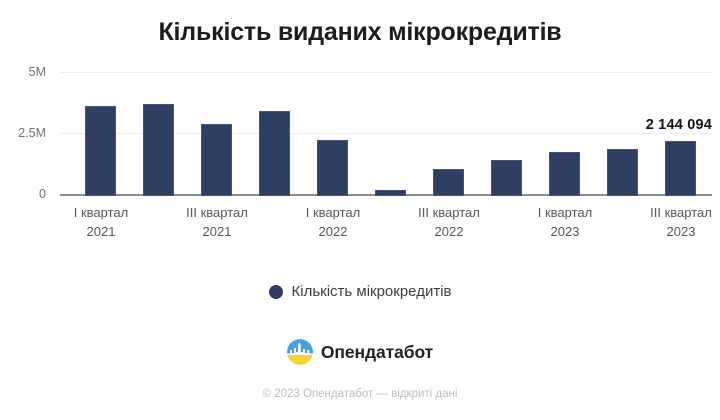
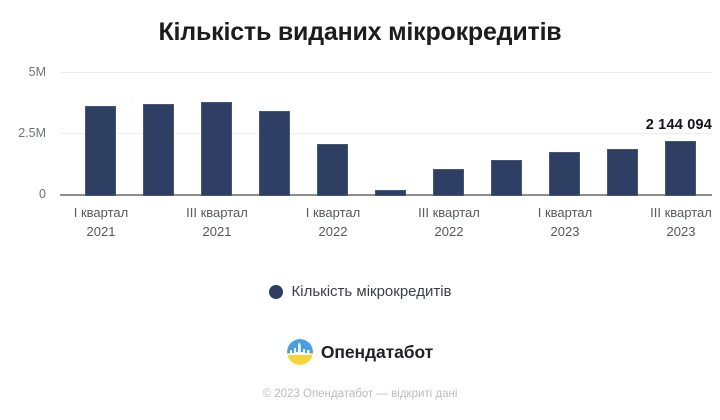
III квартал 2021: 2.8M -> 3.7M
I квартал 2022: 2.2M -> 2.0M
